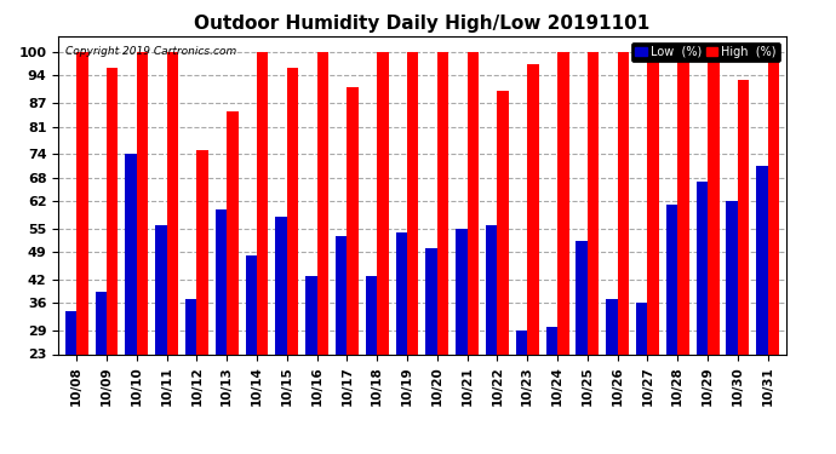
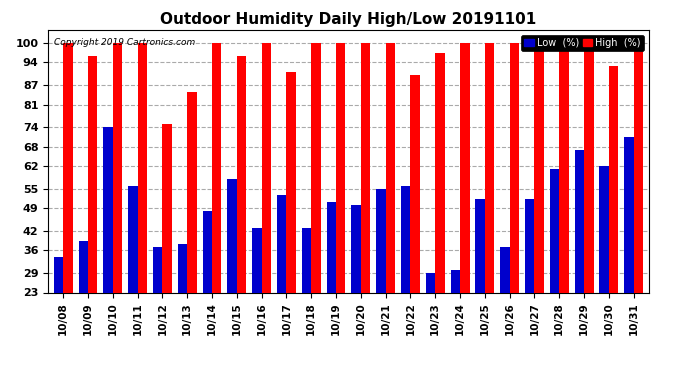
Low (%)/10/13: 60 -> 38
Low (%)/10/19: 54 -> 51
Low (%)/10/27: 36 -> 52
